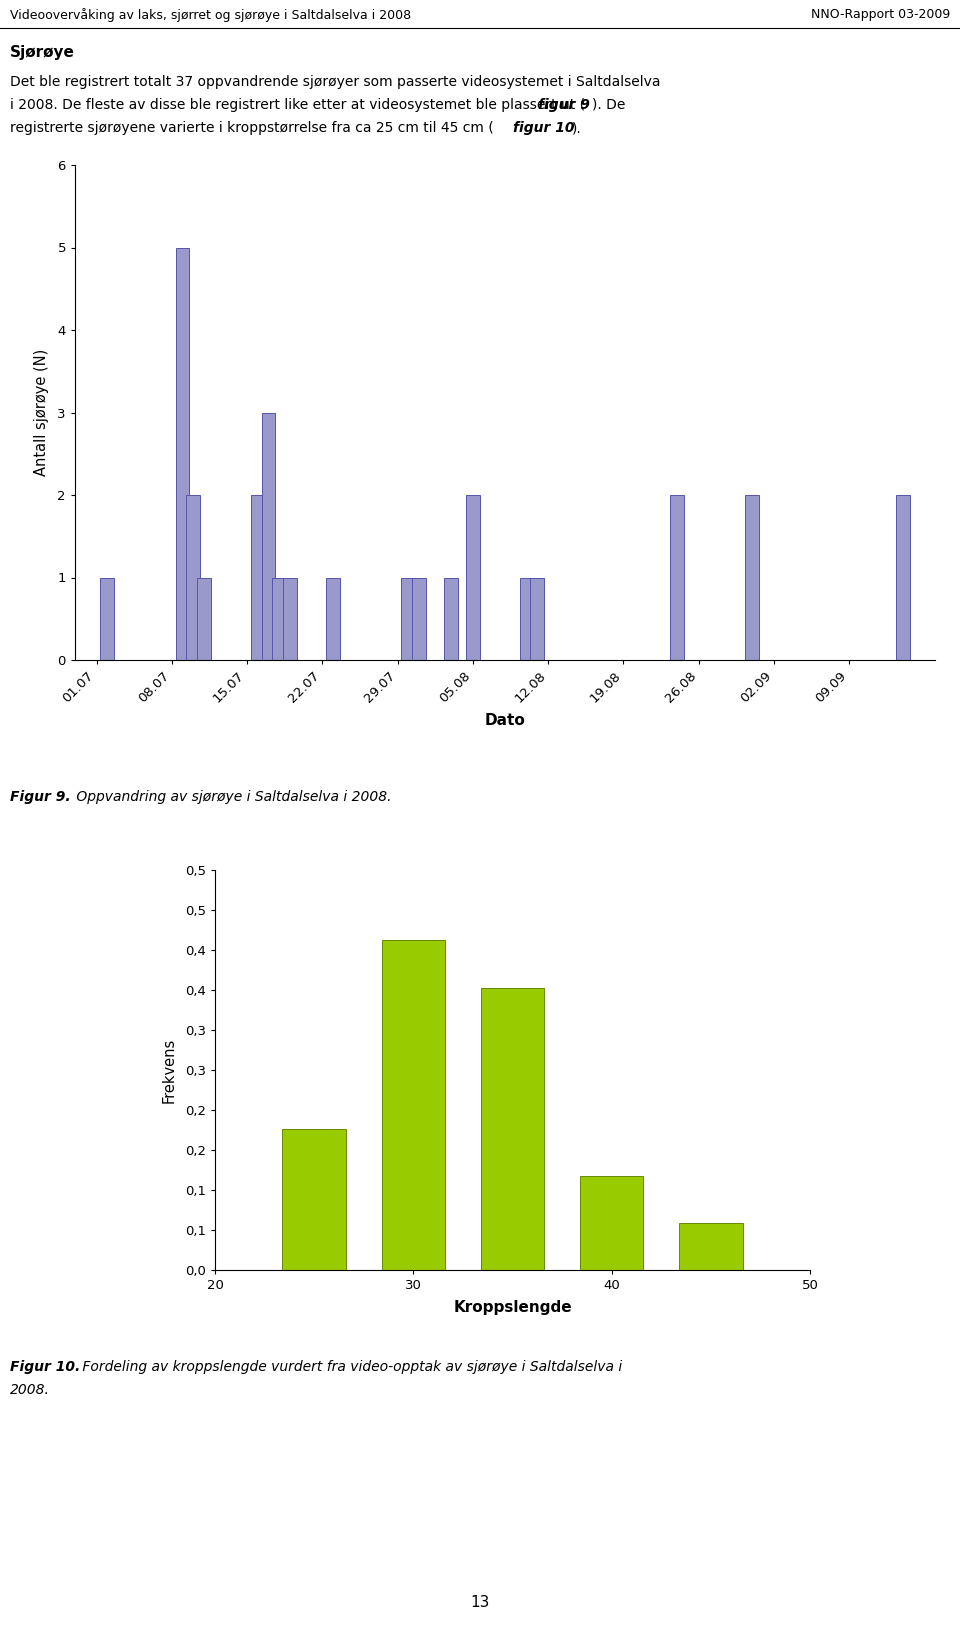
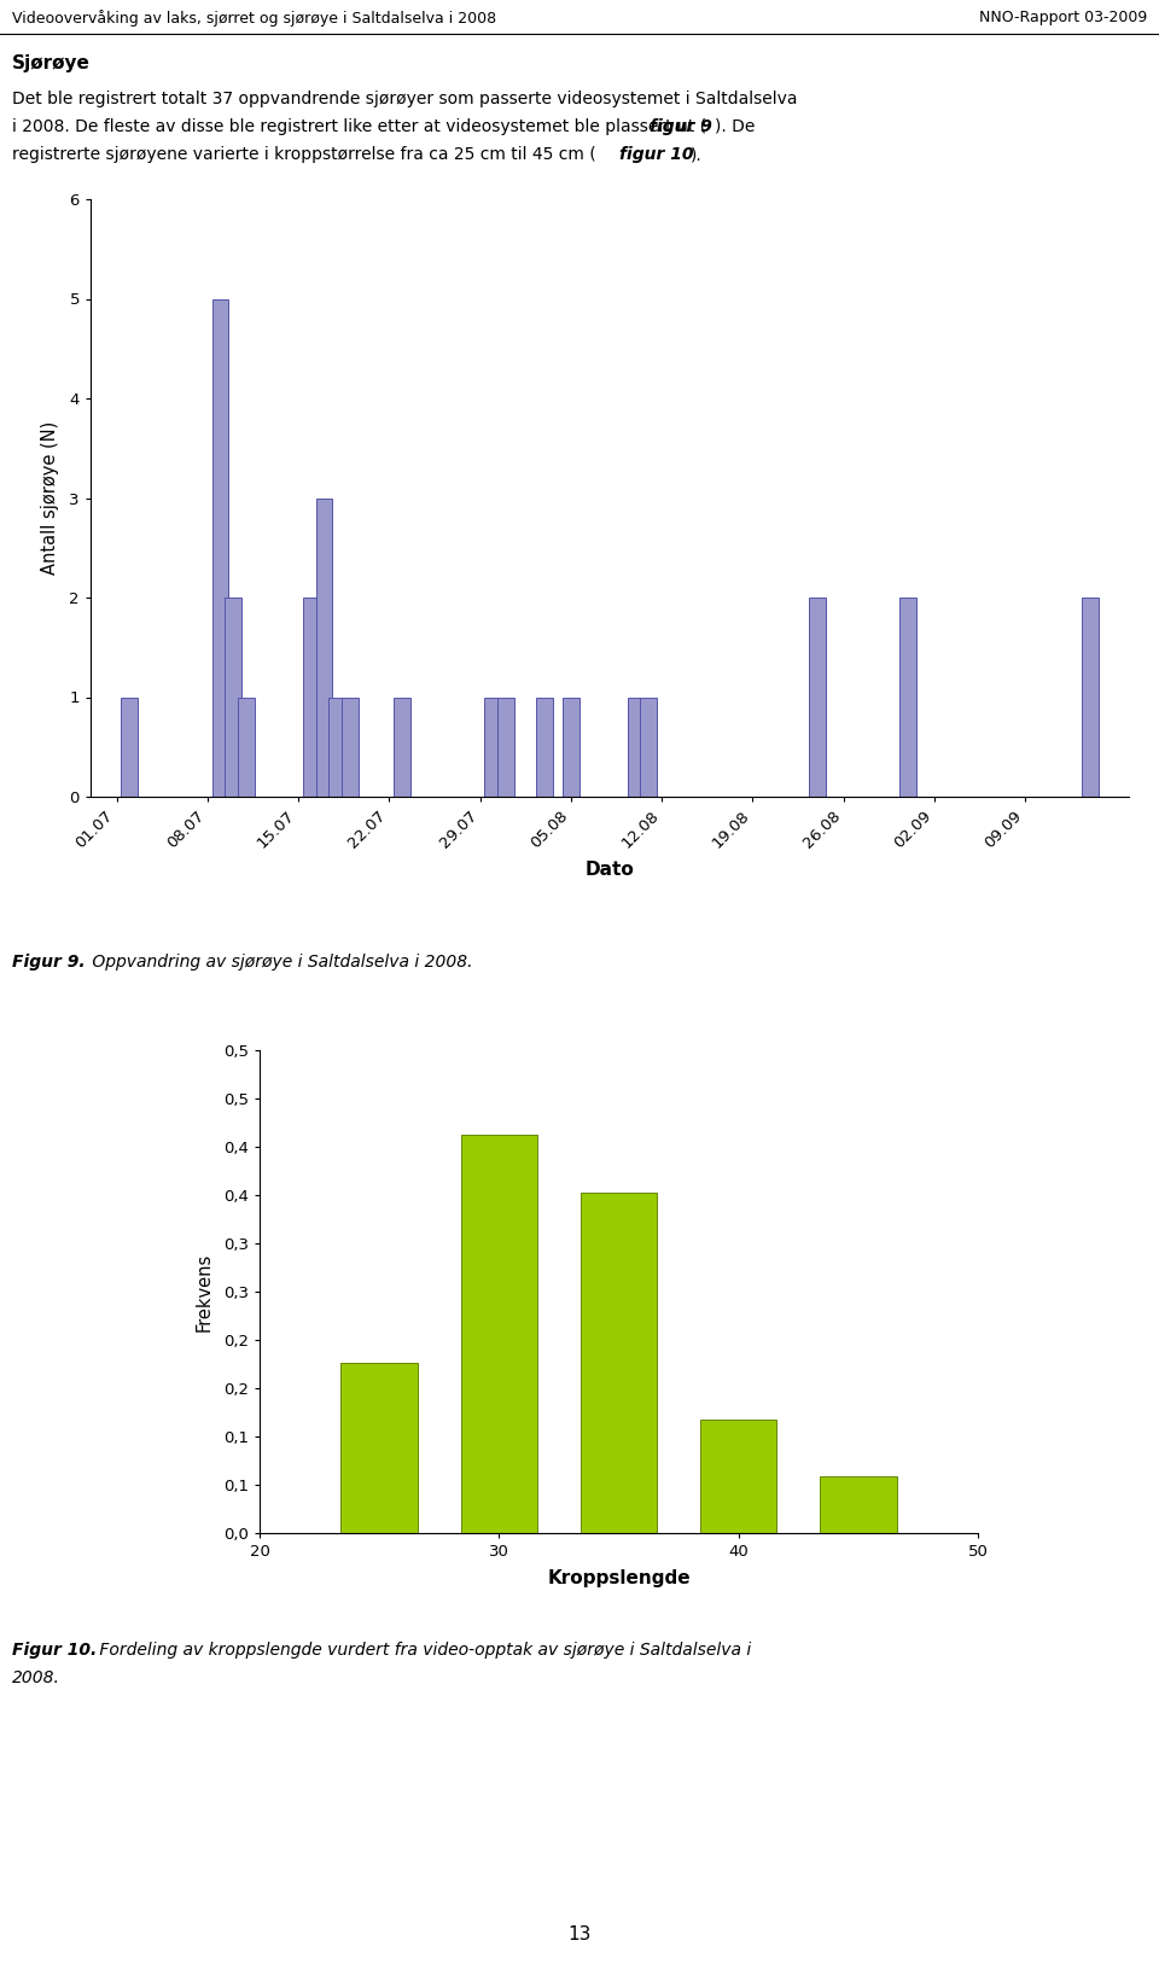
05.08: 2 -> 1
